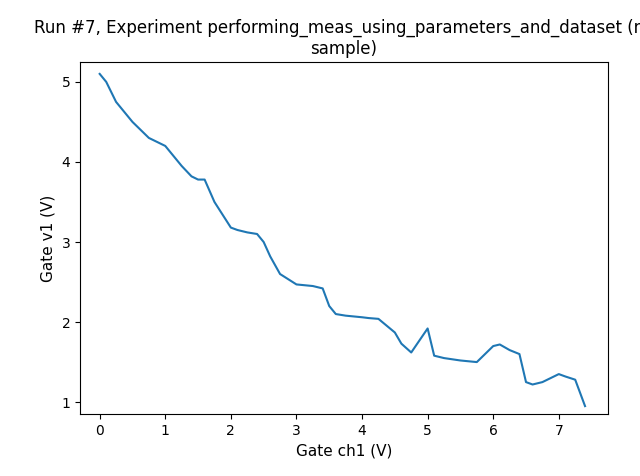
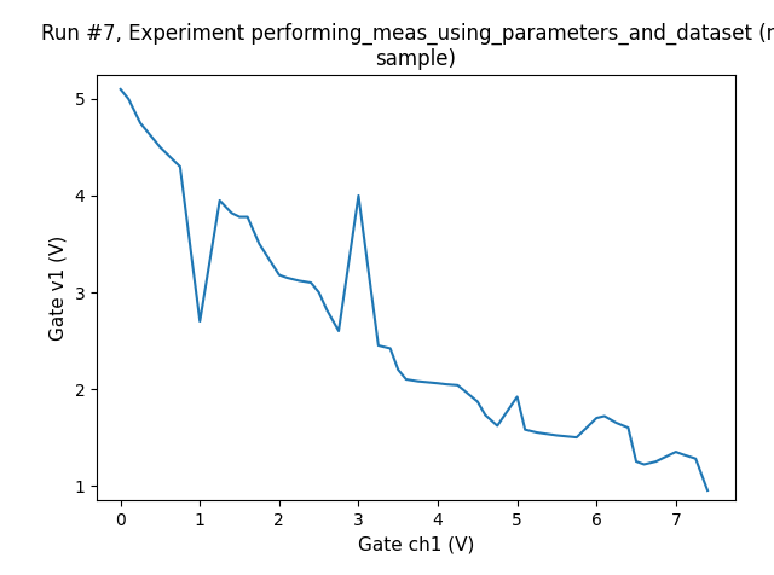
1: 4.20 -> 2.70
3: 2.47 -> 4.00
